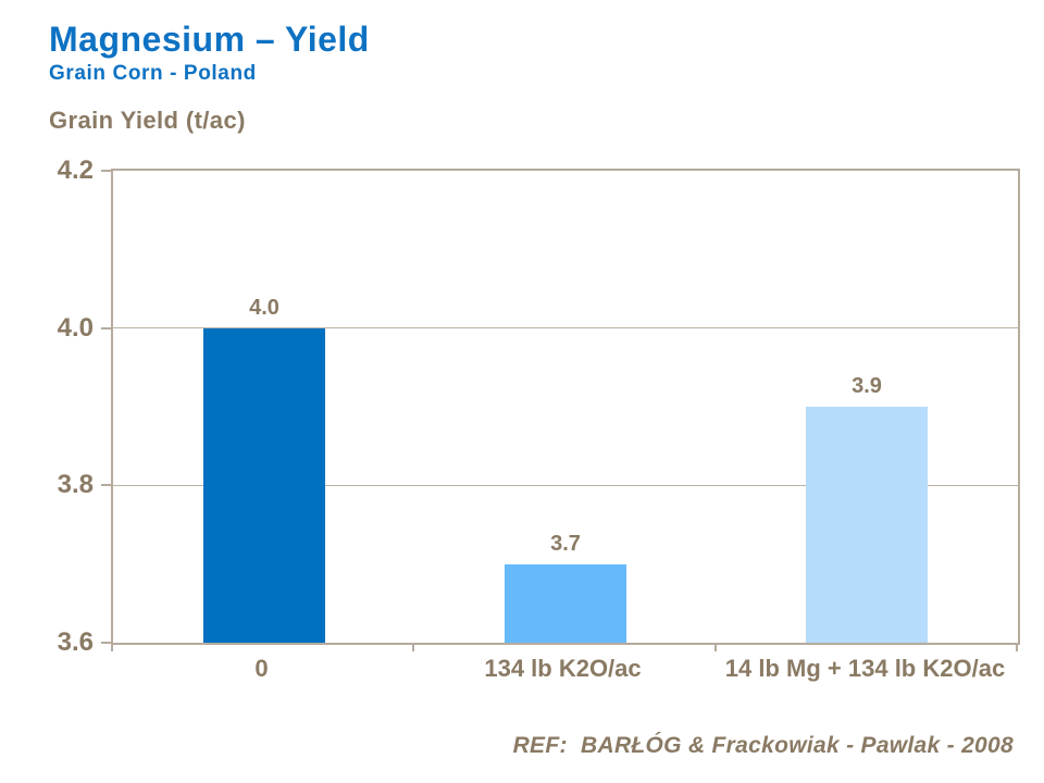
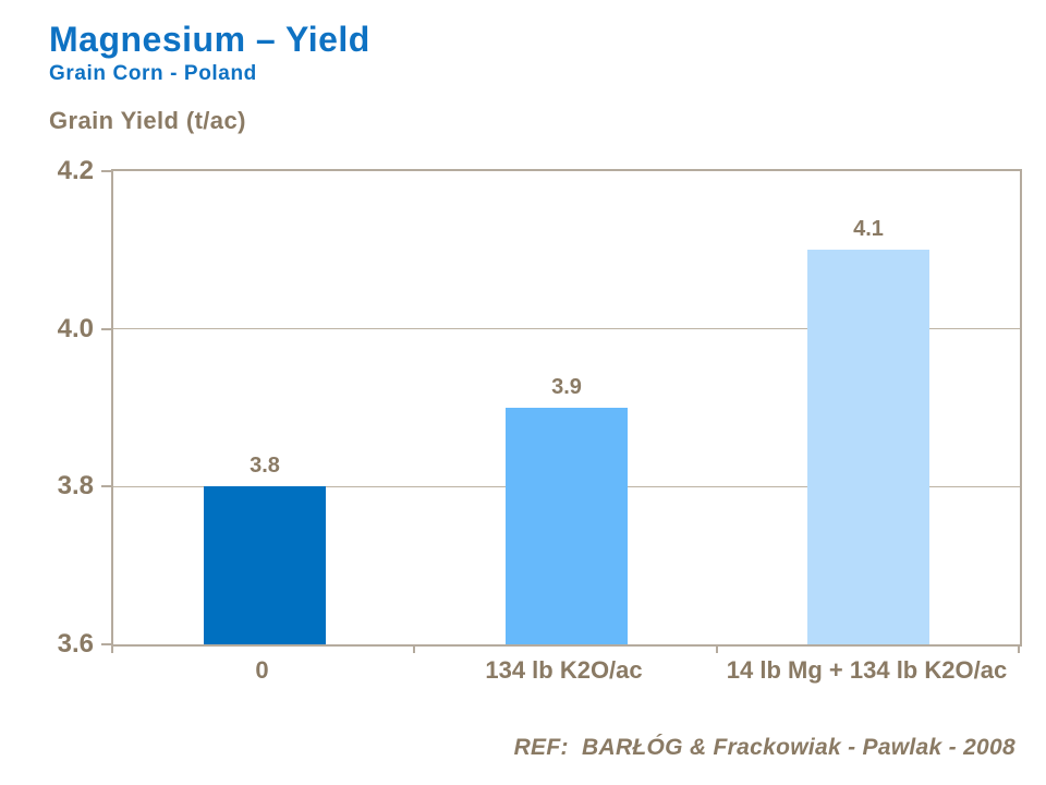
0: 4.0 -> 3.8
134 lb K2O/ac: 3.7 -> 3.9
14 lb Mg + 134 lb K2O/ac: 3.9 -> 4.1
